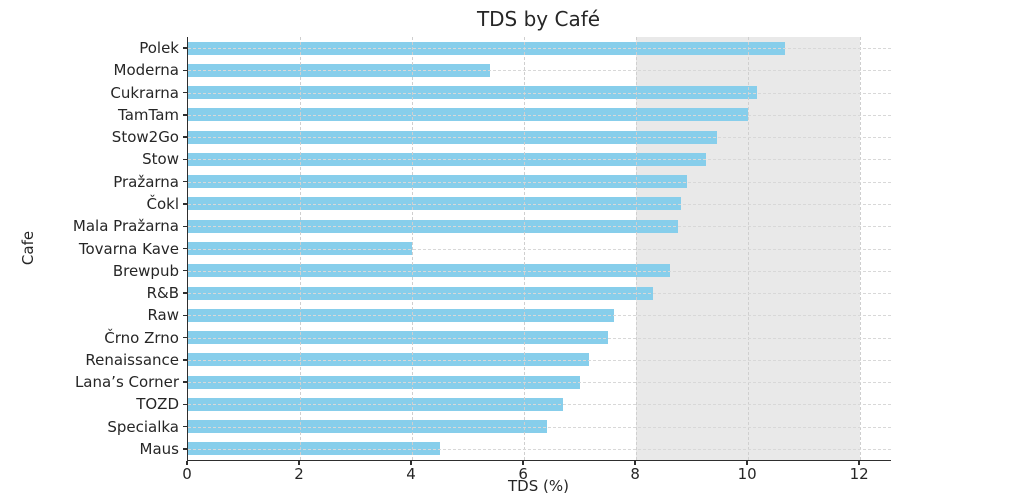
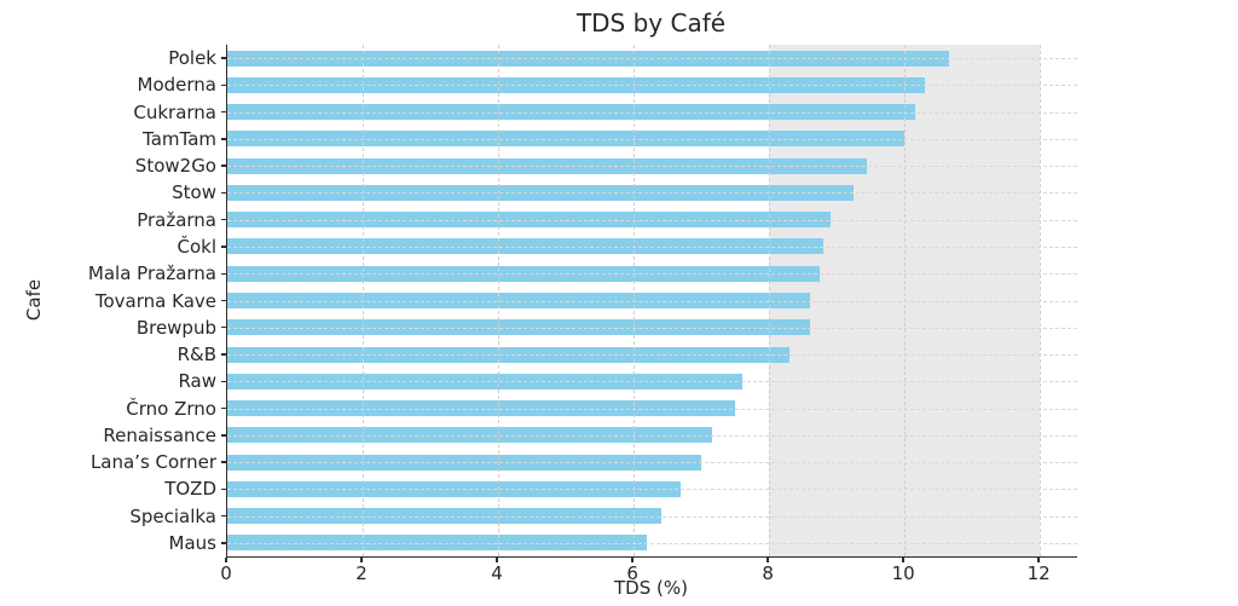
Moderna: 5.4 -> 10.3
Tovarna Kave: 4.0 -> 8.6
Maus: 4.5 -> 6.2
